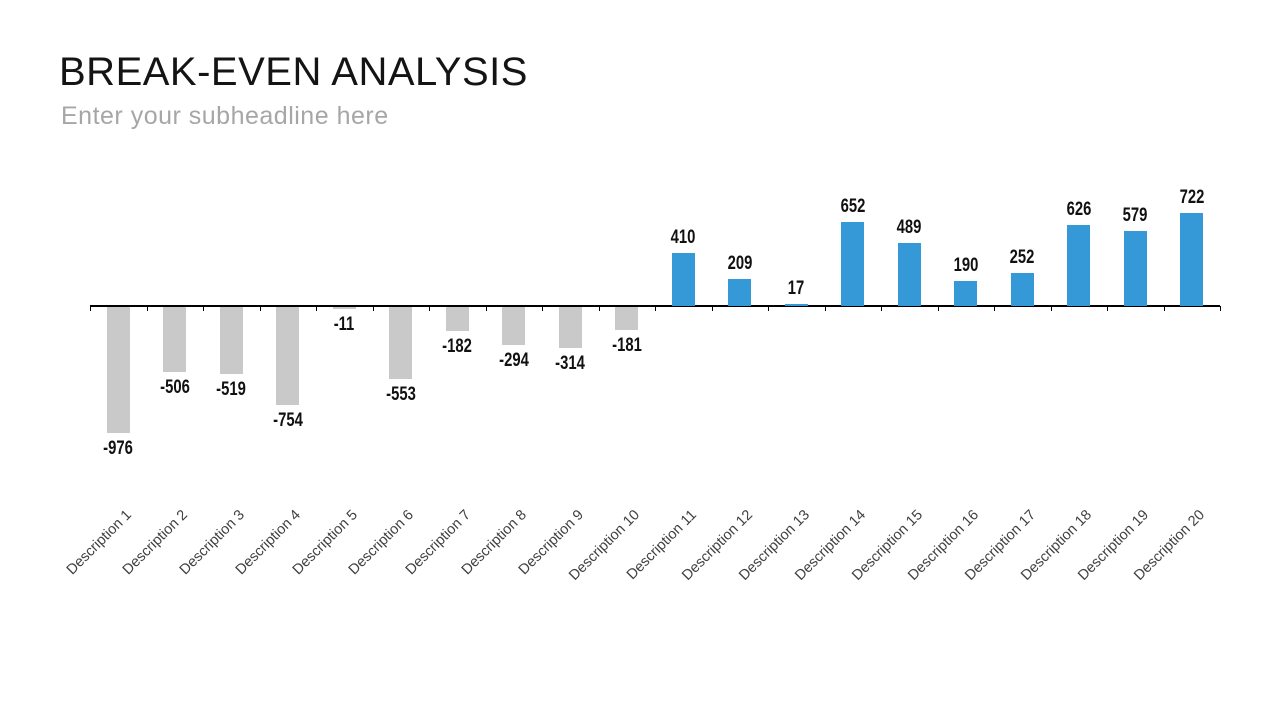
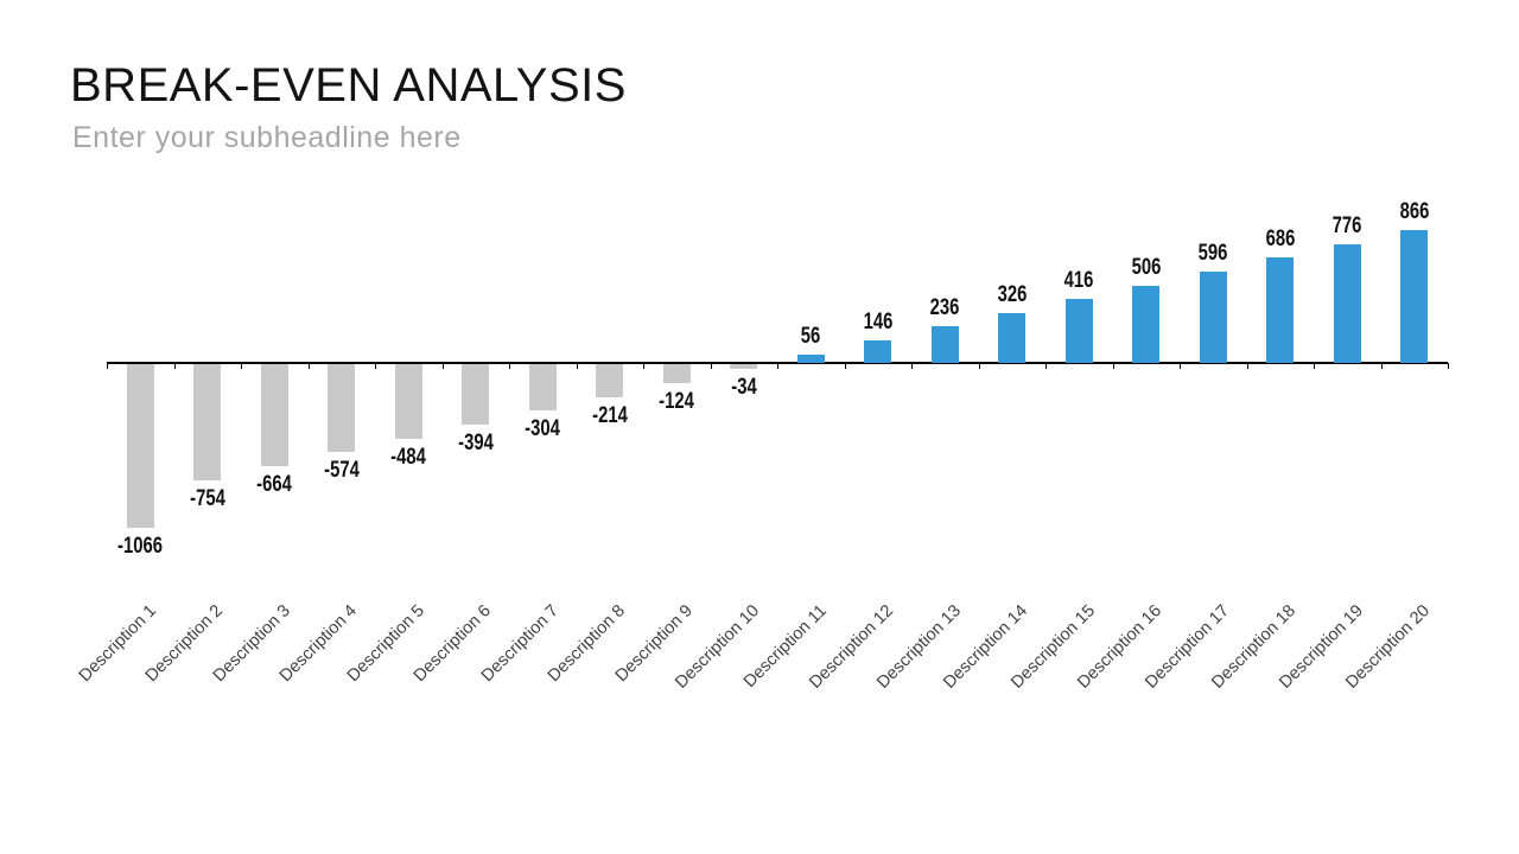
Description 1: -976 -> -1066
Description 2: -506 -> -754
Description 3: -519 -> -664
Description 4: -754 -> -574
Description 5: -11 -> -484
Description 6: -553 -> -394
Description 7: -182 -> -304
Description 8: -294 -> -214
Description 9: -314 -> -124
Description 10: -181 -> -34
Description 11: 410 -> 56
Description 12: 209 -> 146
Description 13: 17 -> 236
Description 14: 652 -> 326
Description 15: 489 -> 416
Description 16: 190 -> 506
Description 17: 252 -> 596
Description 18: 626 -> 686
Description 19: 579 -> 776
Description 20: 722 -> 866
